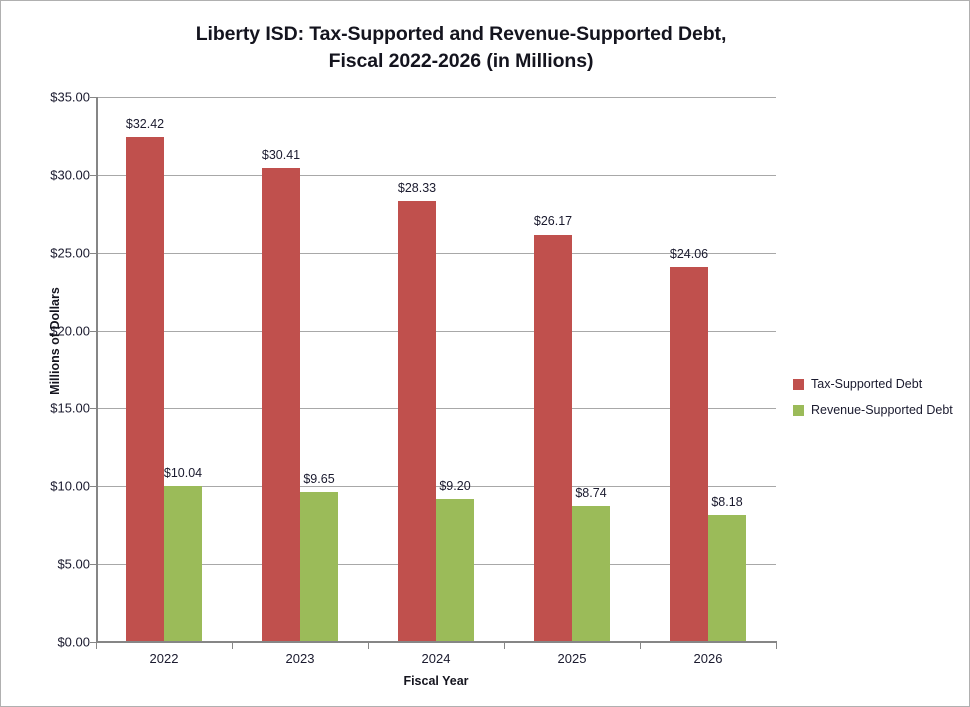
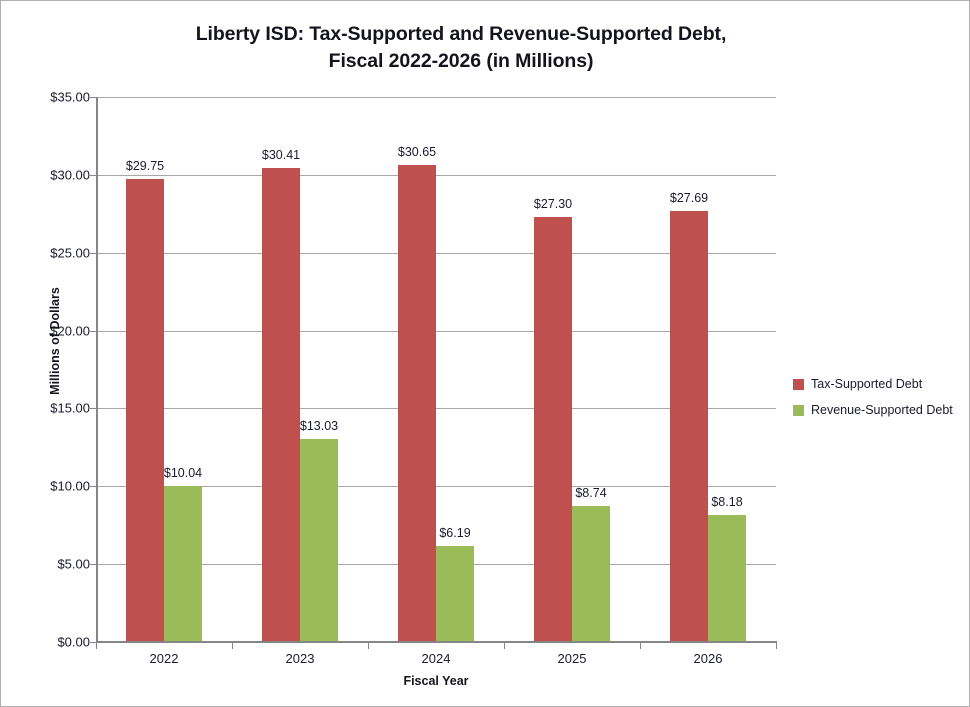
Tax-Supported Debt/2022: $32.42 -> $29.75
Revenue-Supported Debt/2023: $9.65 -> $13.03
Tax-Supported Debt/2024: $28.33 -> $30.65
Revenue-Supported Debt/2024: $9.20 -> $6.19
Tax-Supported Debt/2025: $26.17 -> $27.30
Tax-Supported Debt/2026: $24.06 -> $27.69
